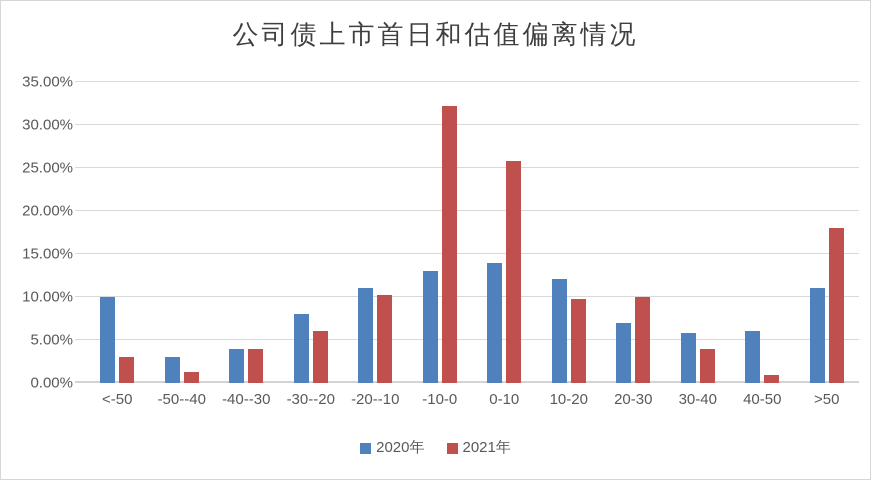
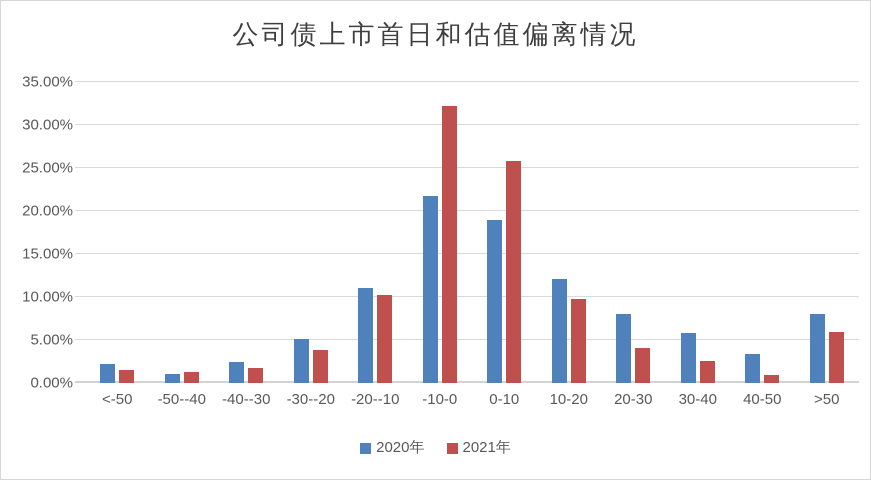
2020年/<-50: 10% -> 2%
2021年/<-50: 3% -> 2%
2020年/-50--40: 3% -> 1%
2020年/-40--30: 4% -> 2%
2021年/-40--30: 4% -> 2%
2020年/-30--20: 8% -> 5%
2021年/-30--20: 6% -> 4%
2020年/-10-0: 13% -> 22%
2020年/0-10: 14% -> 19%
2020年/20-30: 7% -> 8%
2021年/20-30: 10% -> 4%
2021年/30-40: 4% -> 3%
2020年/40-50: 6% -> 3%
2020年/>50: 11% -> 8%
2021年/>50: 18% -> 6%
